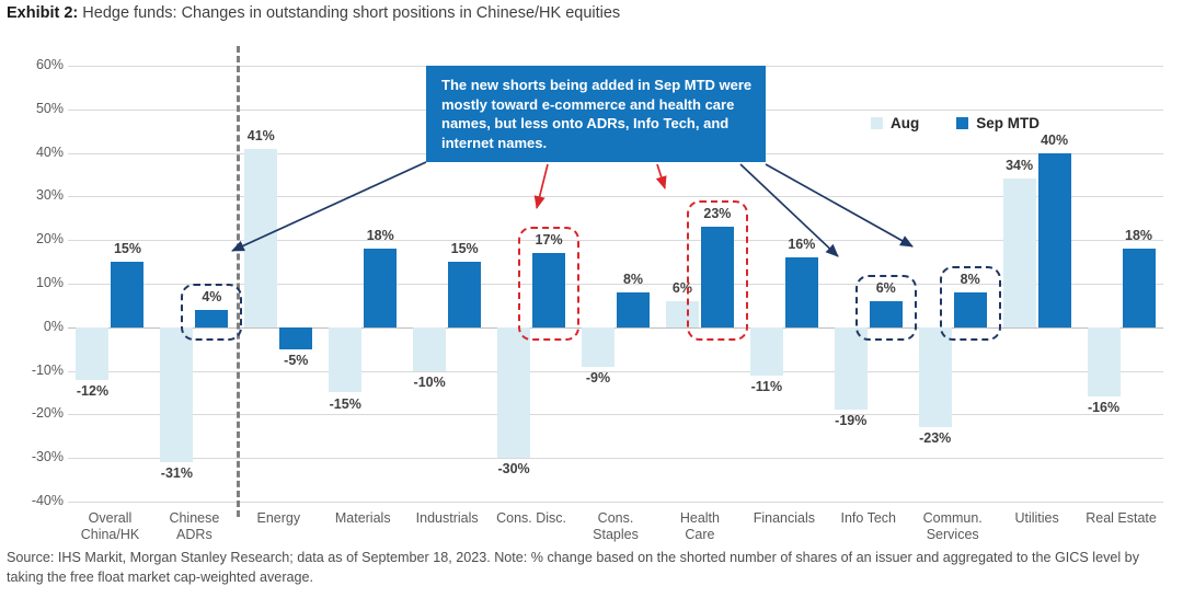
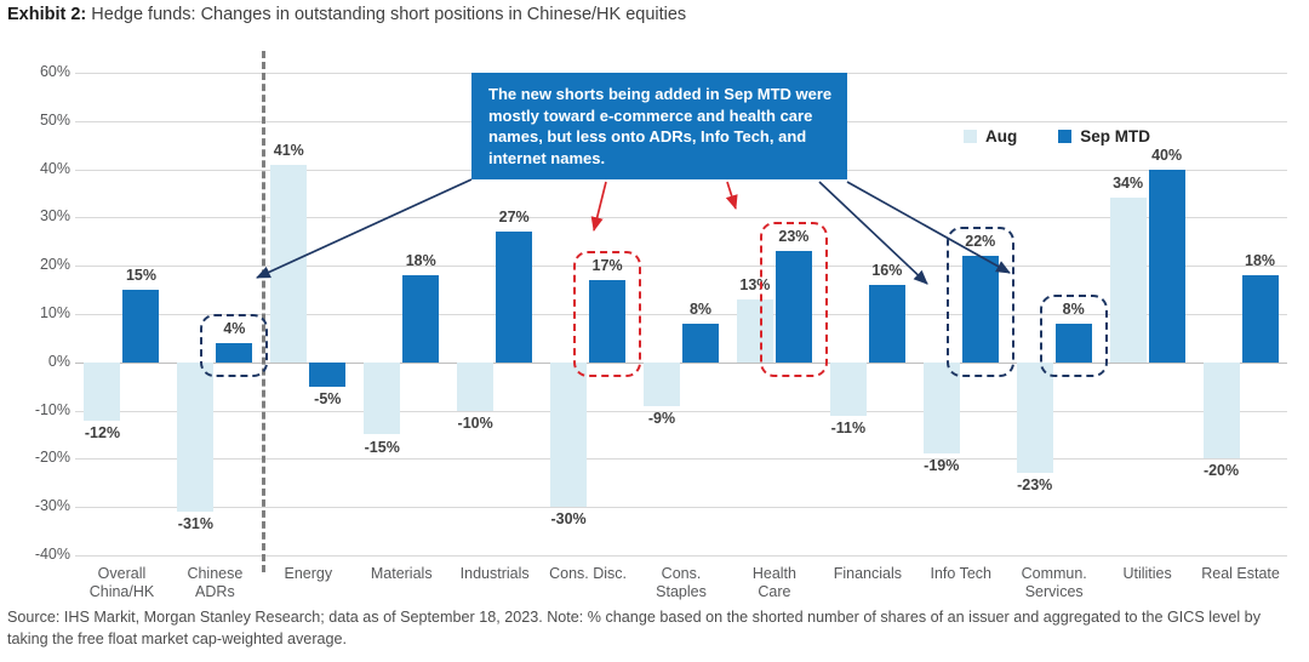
Sep MTD/Industrials: 15% -> 27%
Aug/Health Care: 6% -> 13%
Sep MTD/Info Tech: 6% -> 22%
Aug/Real Estate: -16% -> -20%
